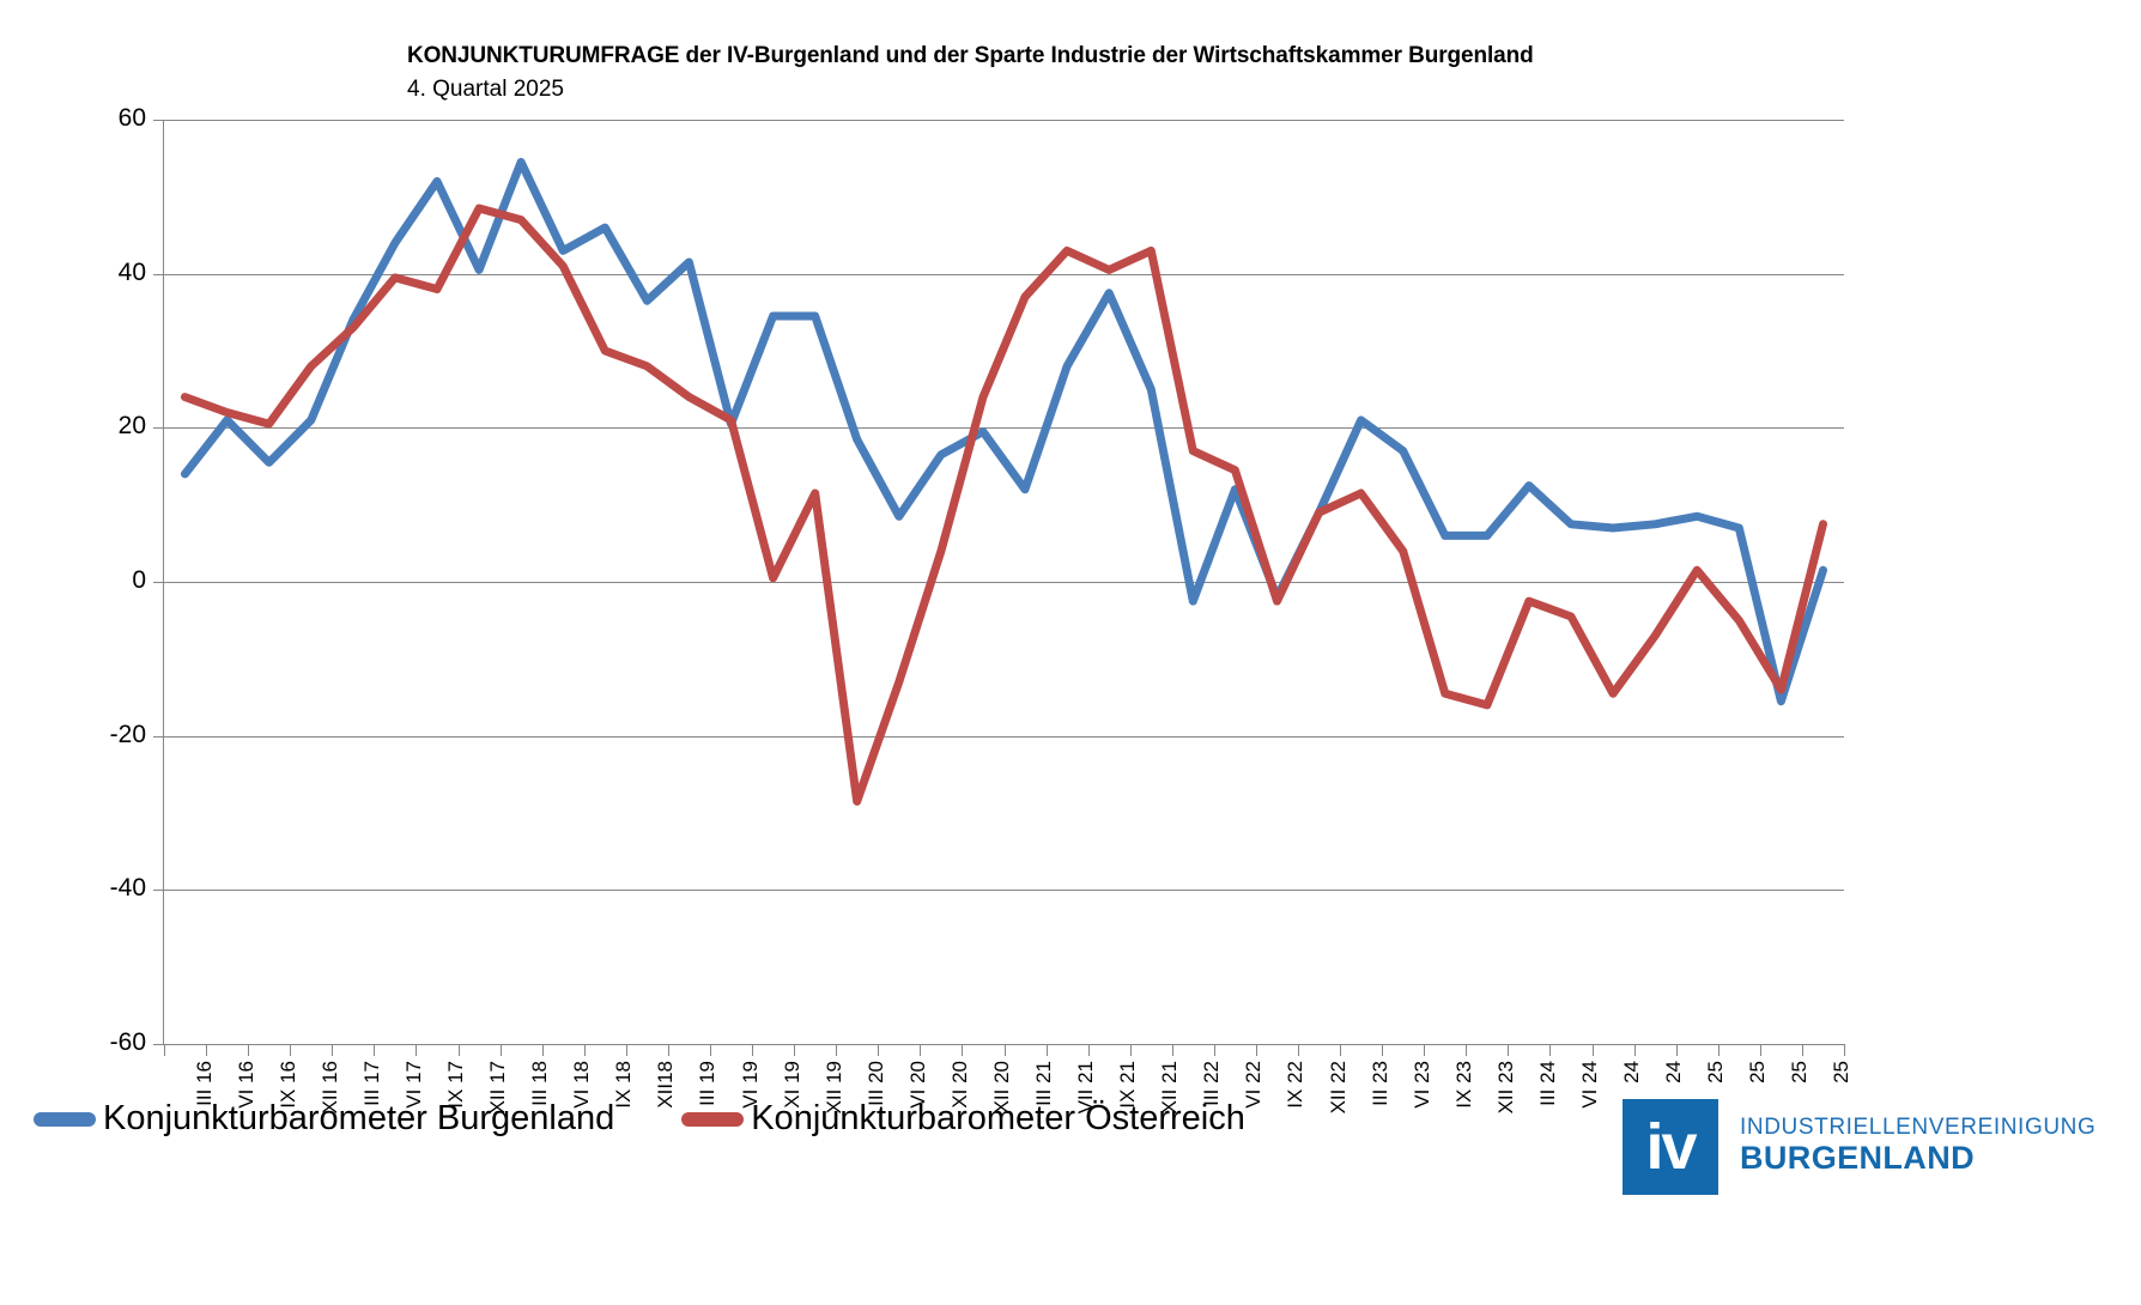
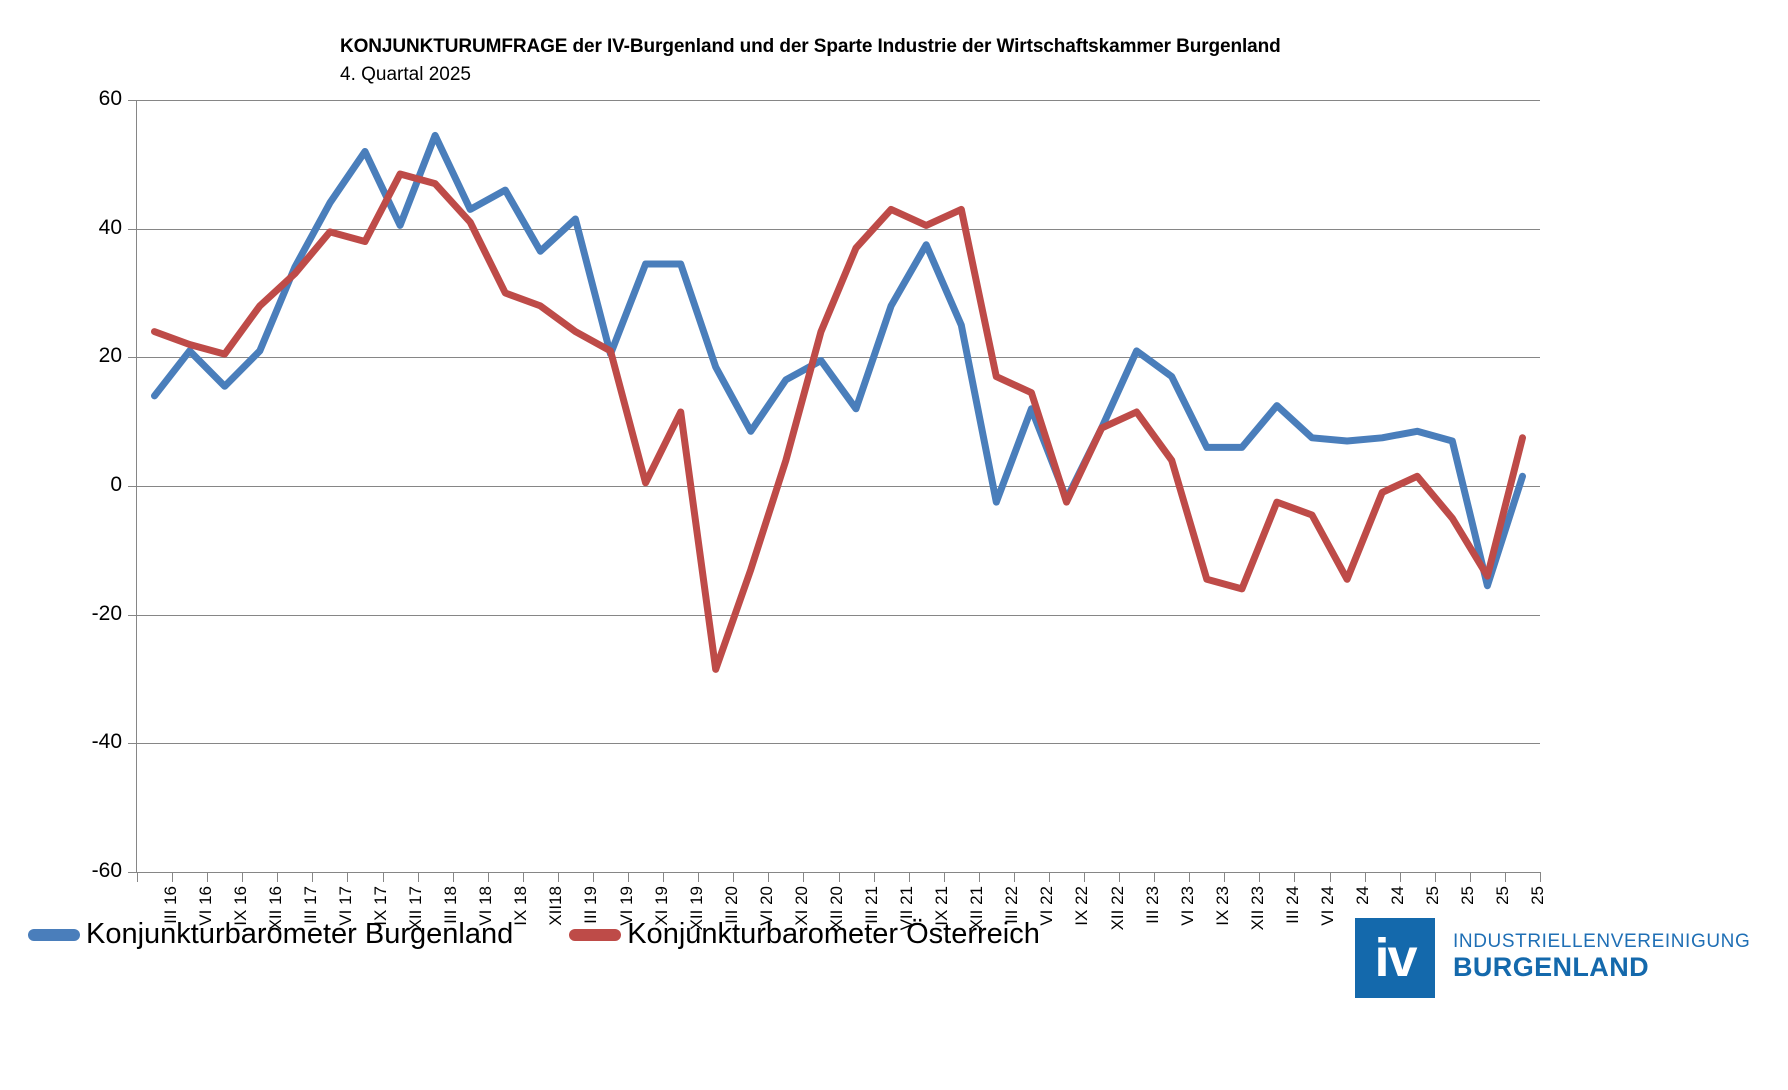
Konjunkturbarometer Österreich/XII 24: -7 -> -1
